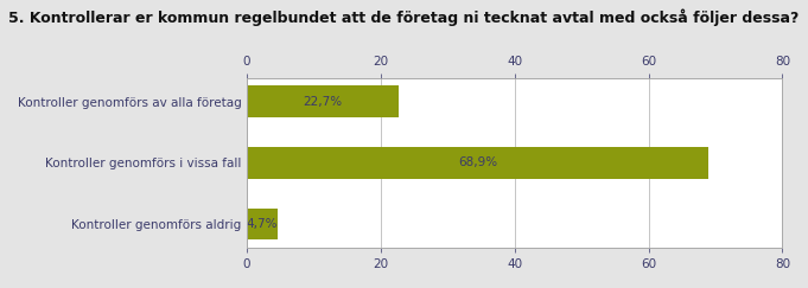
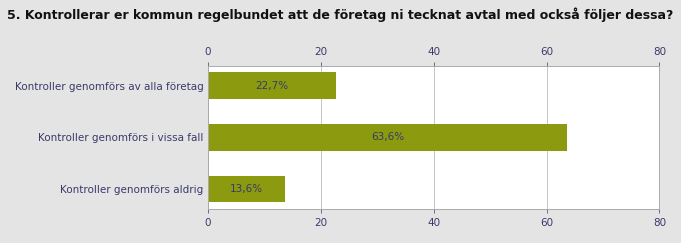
Kontroller genomförs i vissa fall: 68,9% -> 63,6%
Kontroller genomförs aldrig: 4,7% -> 13,6%
